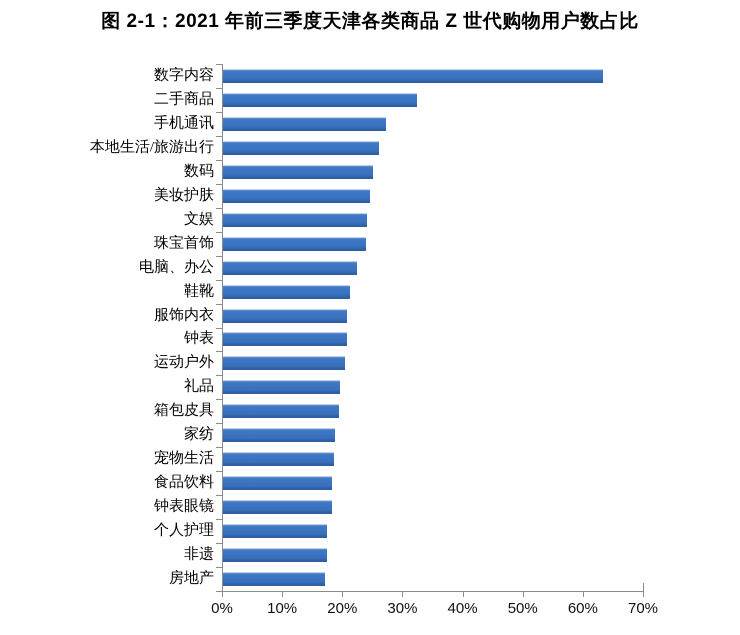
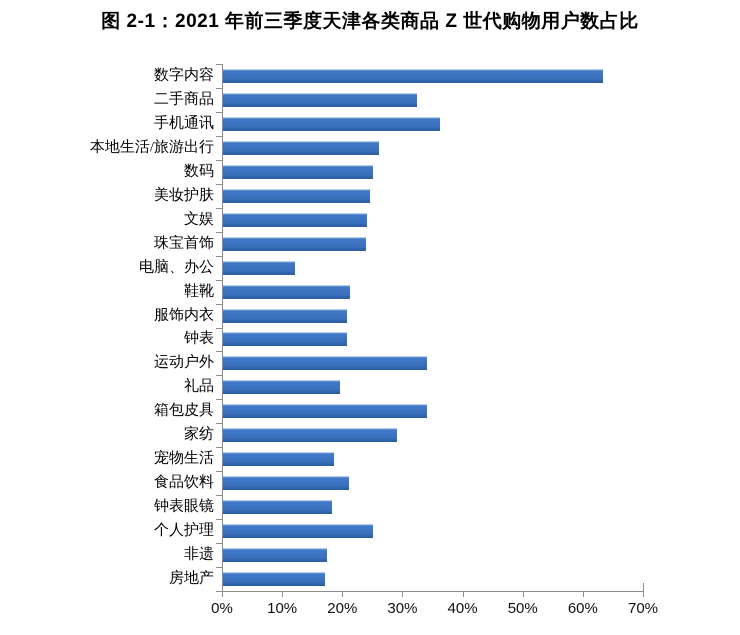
手机通讯: 27% -> 36%
电脑、办公: 22% -> 12%
运动户外: 20% -> 34%
箱包皮具: 19% -> 34%
家纺: 19% -> 29%
食品饮料: 18% -> 21%
个人护理: 17% -> 25%
